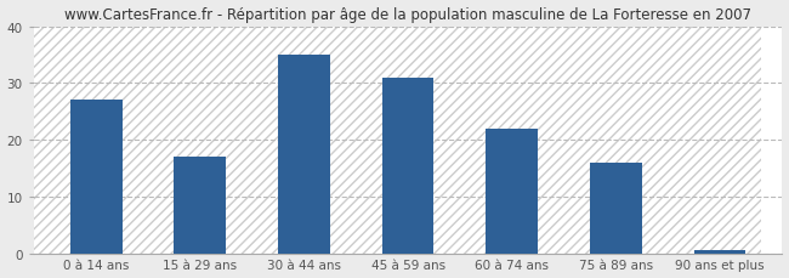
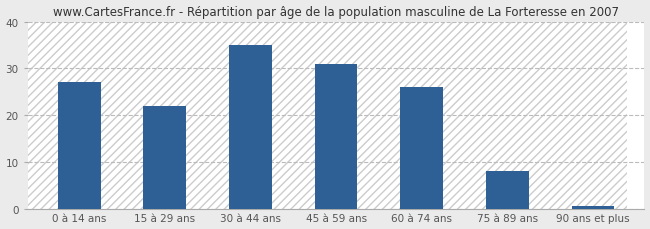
15 à 29 ans: 17.0 -> 22.0
60 à 74 ans: 22.0 -> 26.0
75 à 89 ans: 16.0 -> 8.0
